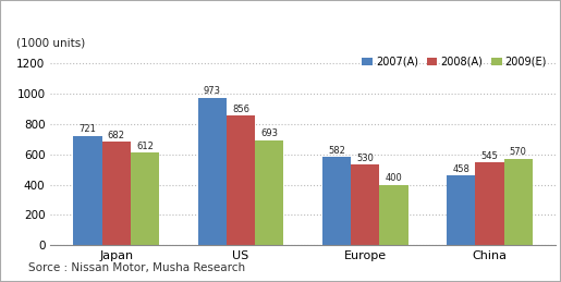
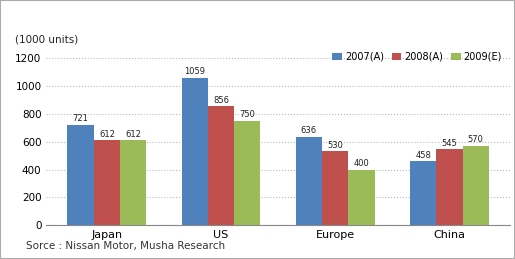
2008(A)/Japan: 682 -> 612
2007(A)/US: 973 -> 1059
2009(E)/US: 693 -> 750
2007(A)/Europe: 582 -> 636
